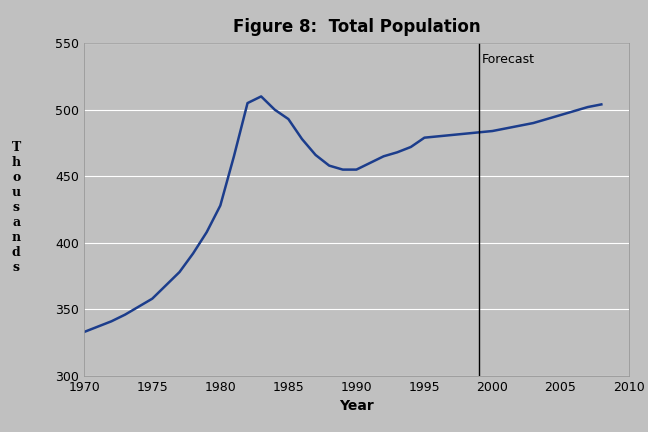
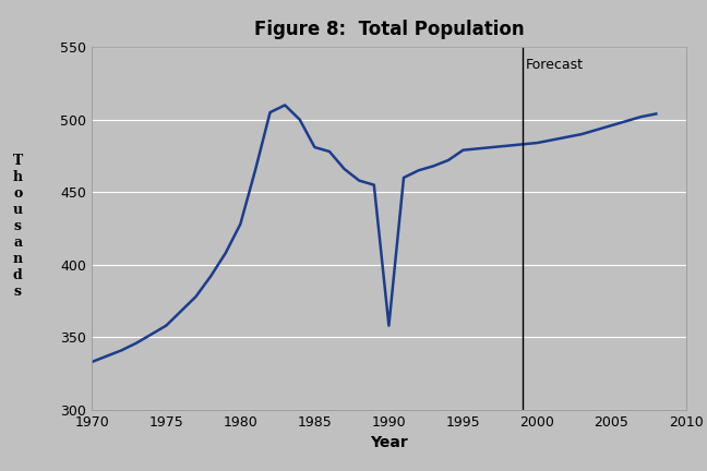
1985: 493 -> 481
1990: 455 -> 358
